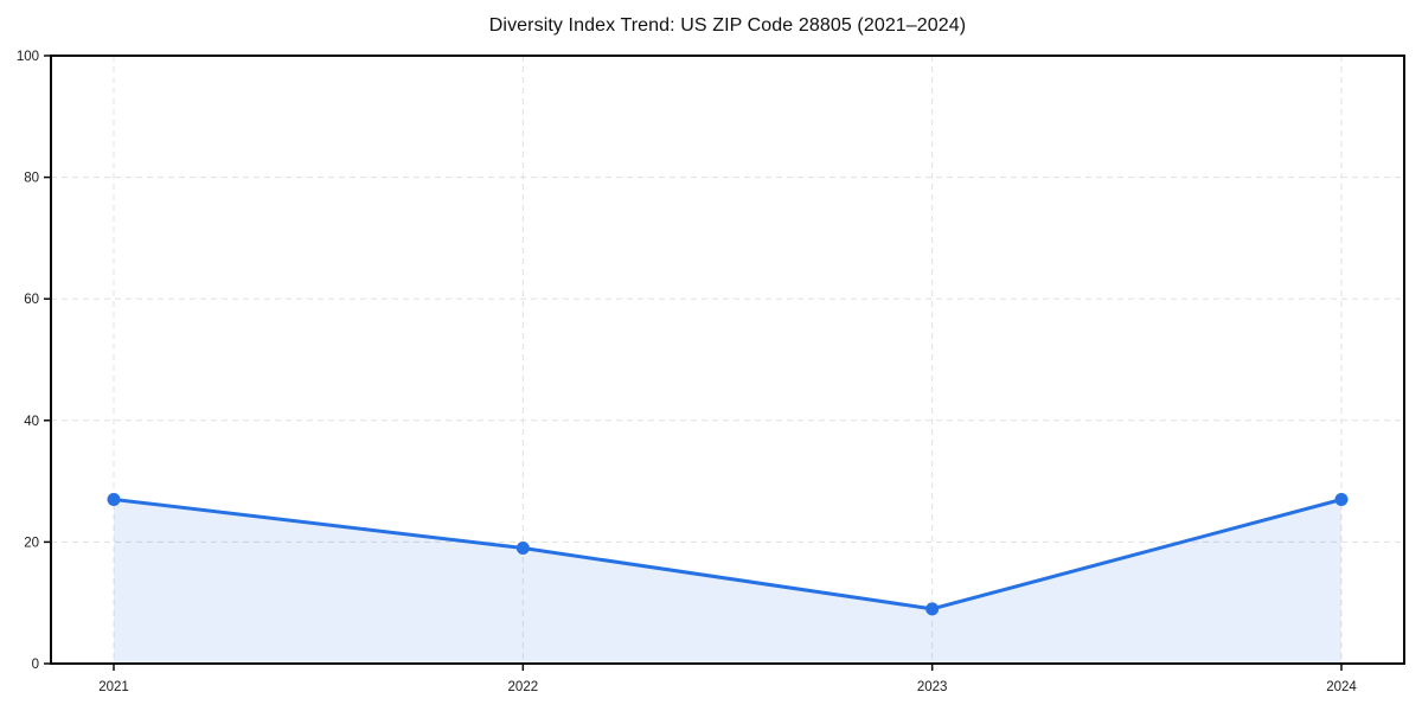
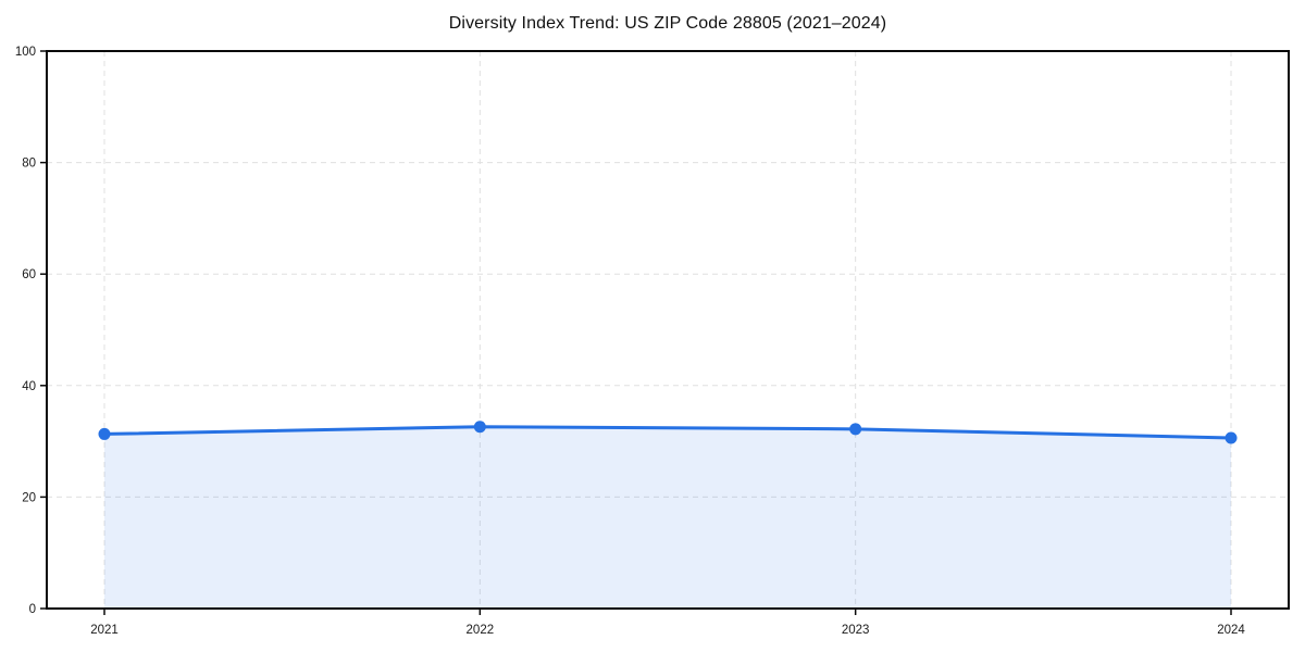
2021: 27 -> 31
2022: 19 -> 33
2023: 9 -> 32
2024: 27 -> 31
